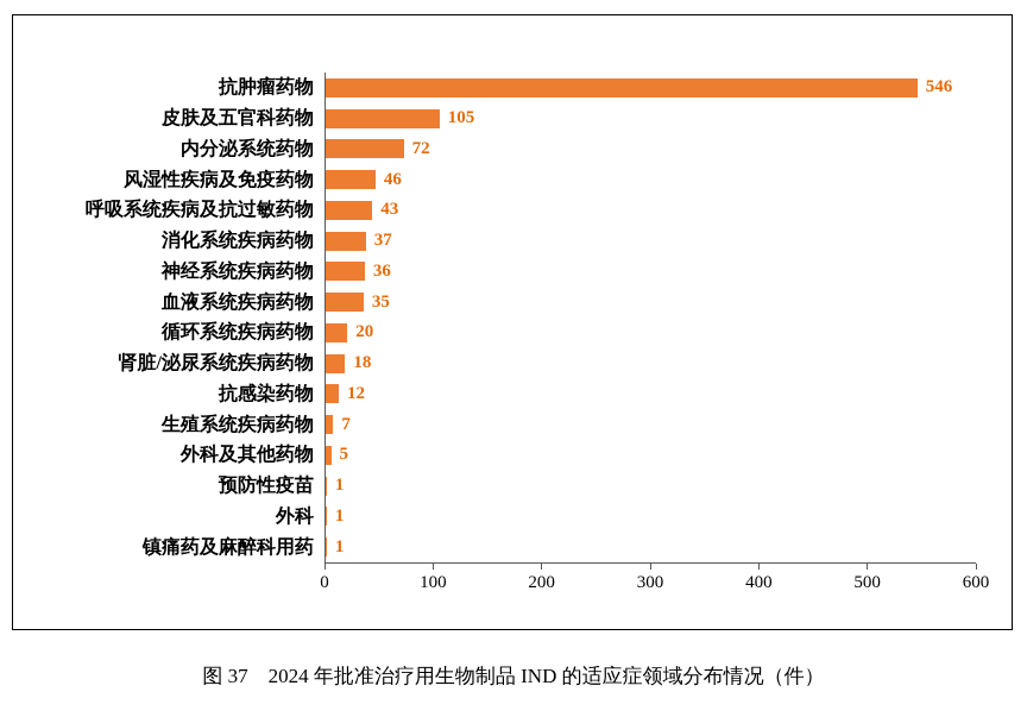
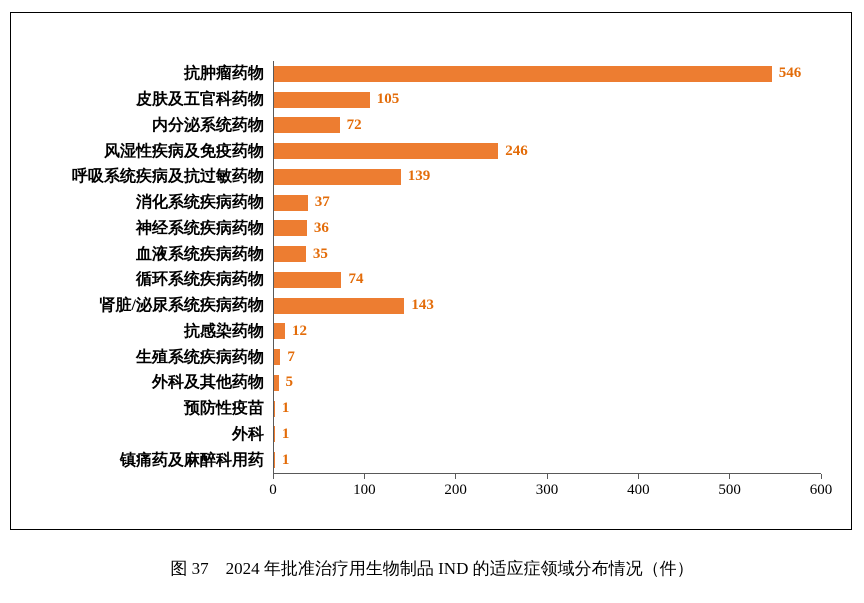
风湿性疾病及免疫药物: 46 -> 246
呼吸系统疾病及抗过敏药物: 43 -> 139
循环系统疾病药物: 20 -> 74
肾脏/泌尿系统疾病药物: 18 -> 143
